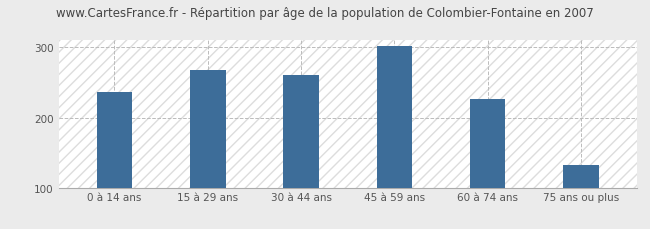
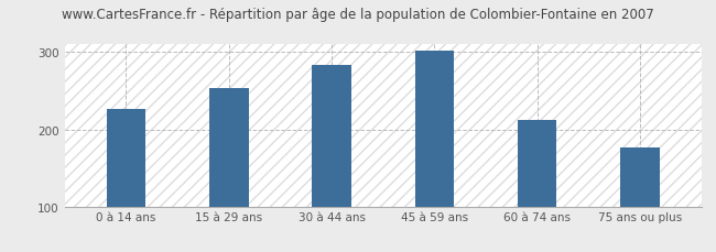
0 à 14 ans: 236 -> 226
15 à 29 ans: 268 -> 254
30 à 44 ans: 261 -> 284
60 à 74 ans: 226 -> 212
75 ans ou plus: 132 -> 176
